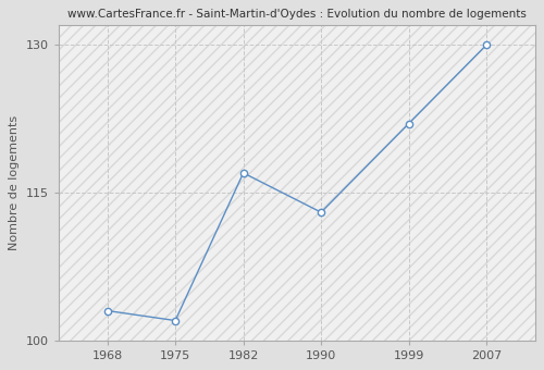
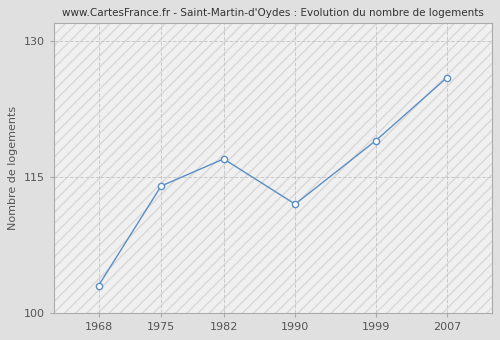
1975: 102 -> 114
1990: 113 -> 112
1999: 122 -> 119
2007: 130 -> 126
